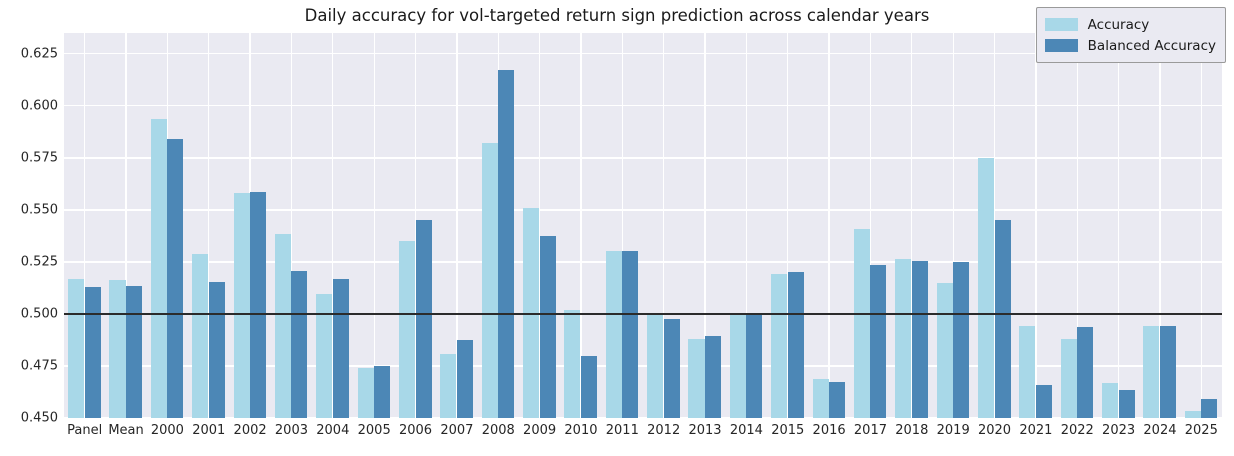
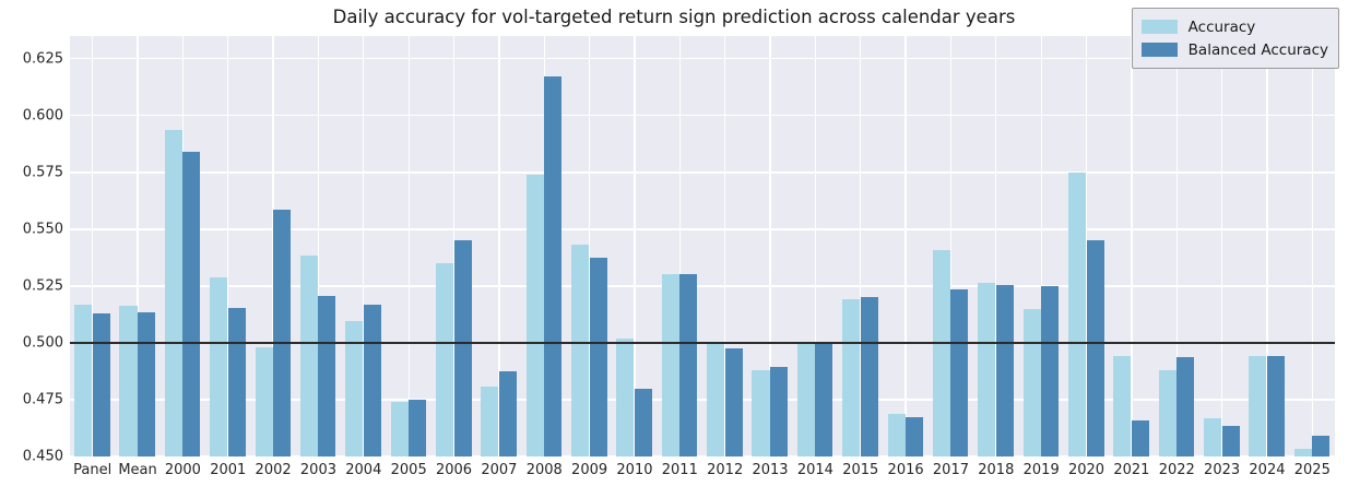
Accuracy/2002: 0.558 -> 0.498
Accuracy/2008: 0.582 -> 0.574
Accuracy/2009: 0.551 -> 0.543
